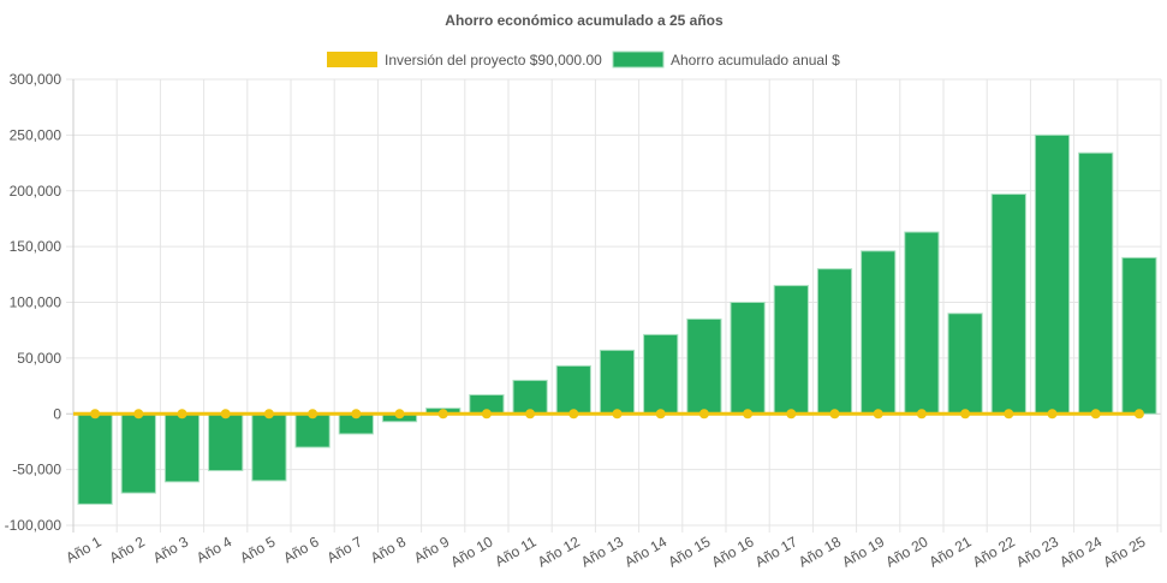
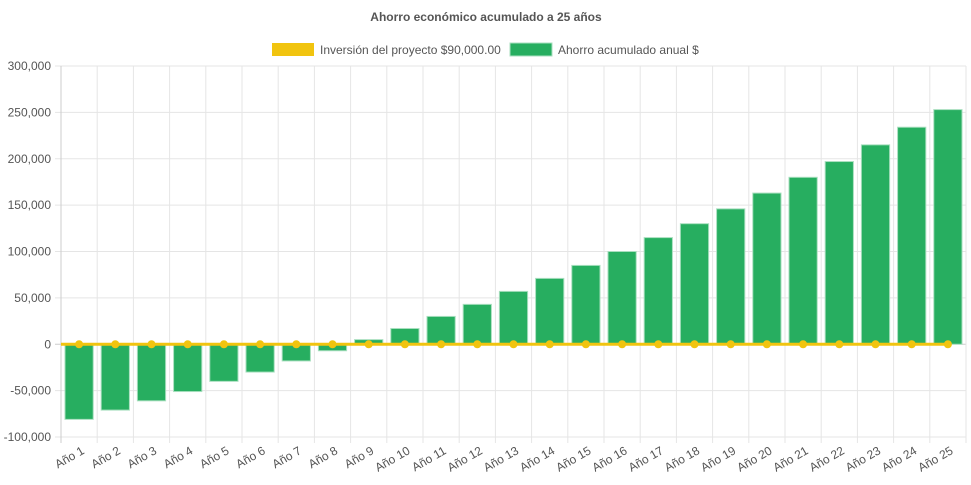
Ahorro acumulado anual $/Año 5: -60000 -> -40000
Ahorro acumulado anual $/Año 21: 90000 -> 180000
Ahorro acumulado anual $/Año 23: 250000 -> 220000
Ahorro acumulado anual $/Año 25: 140000 -> 250000
